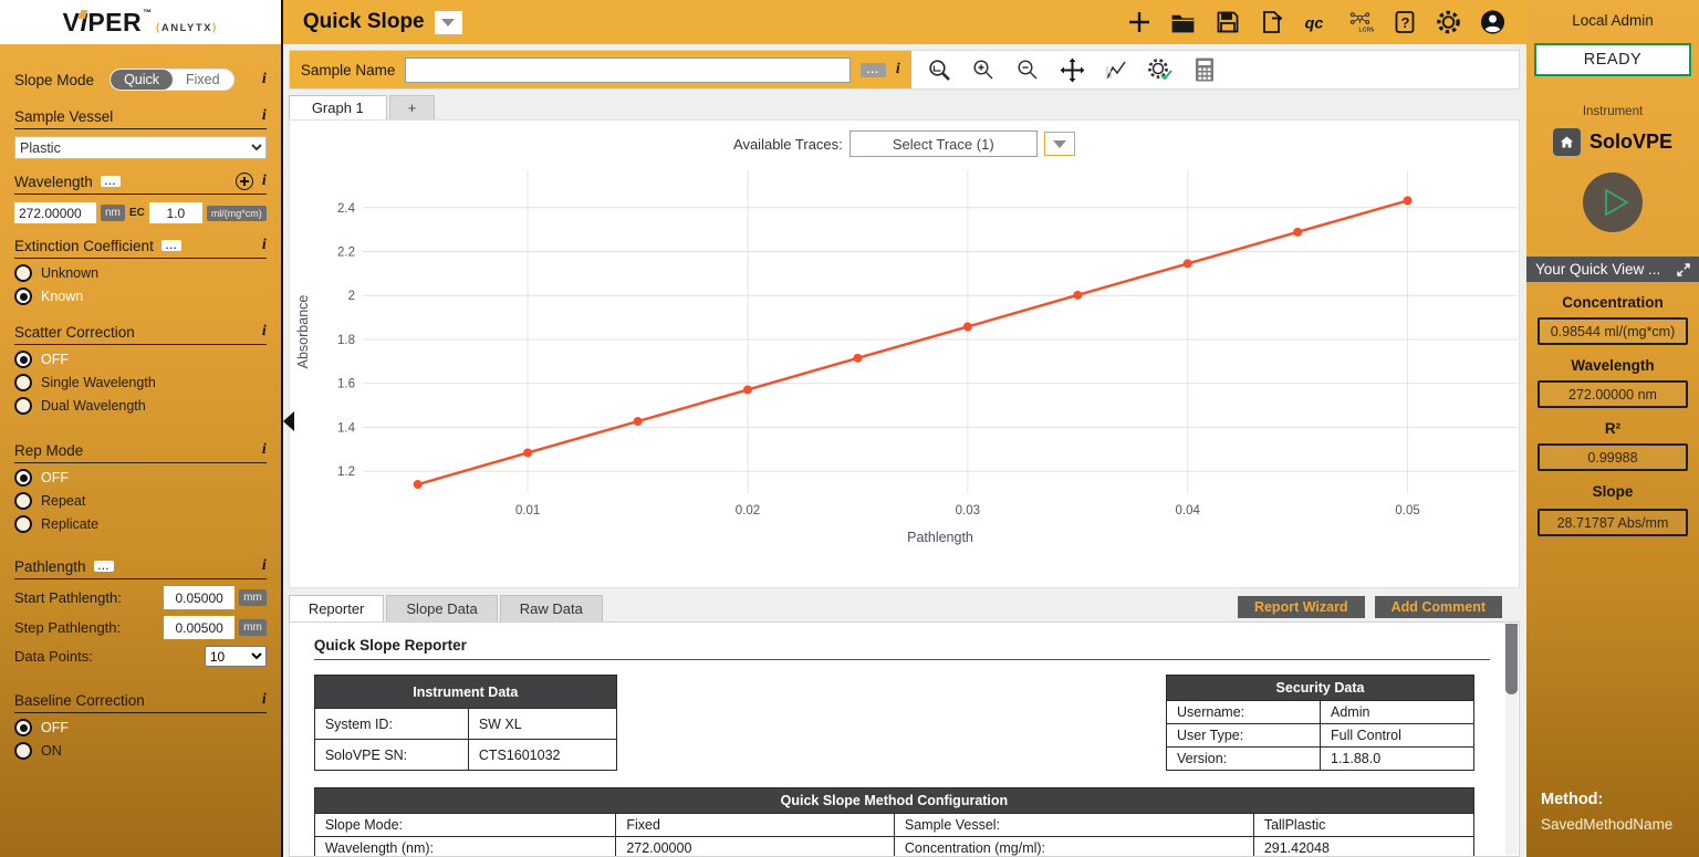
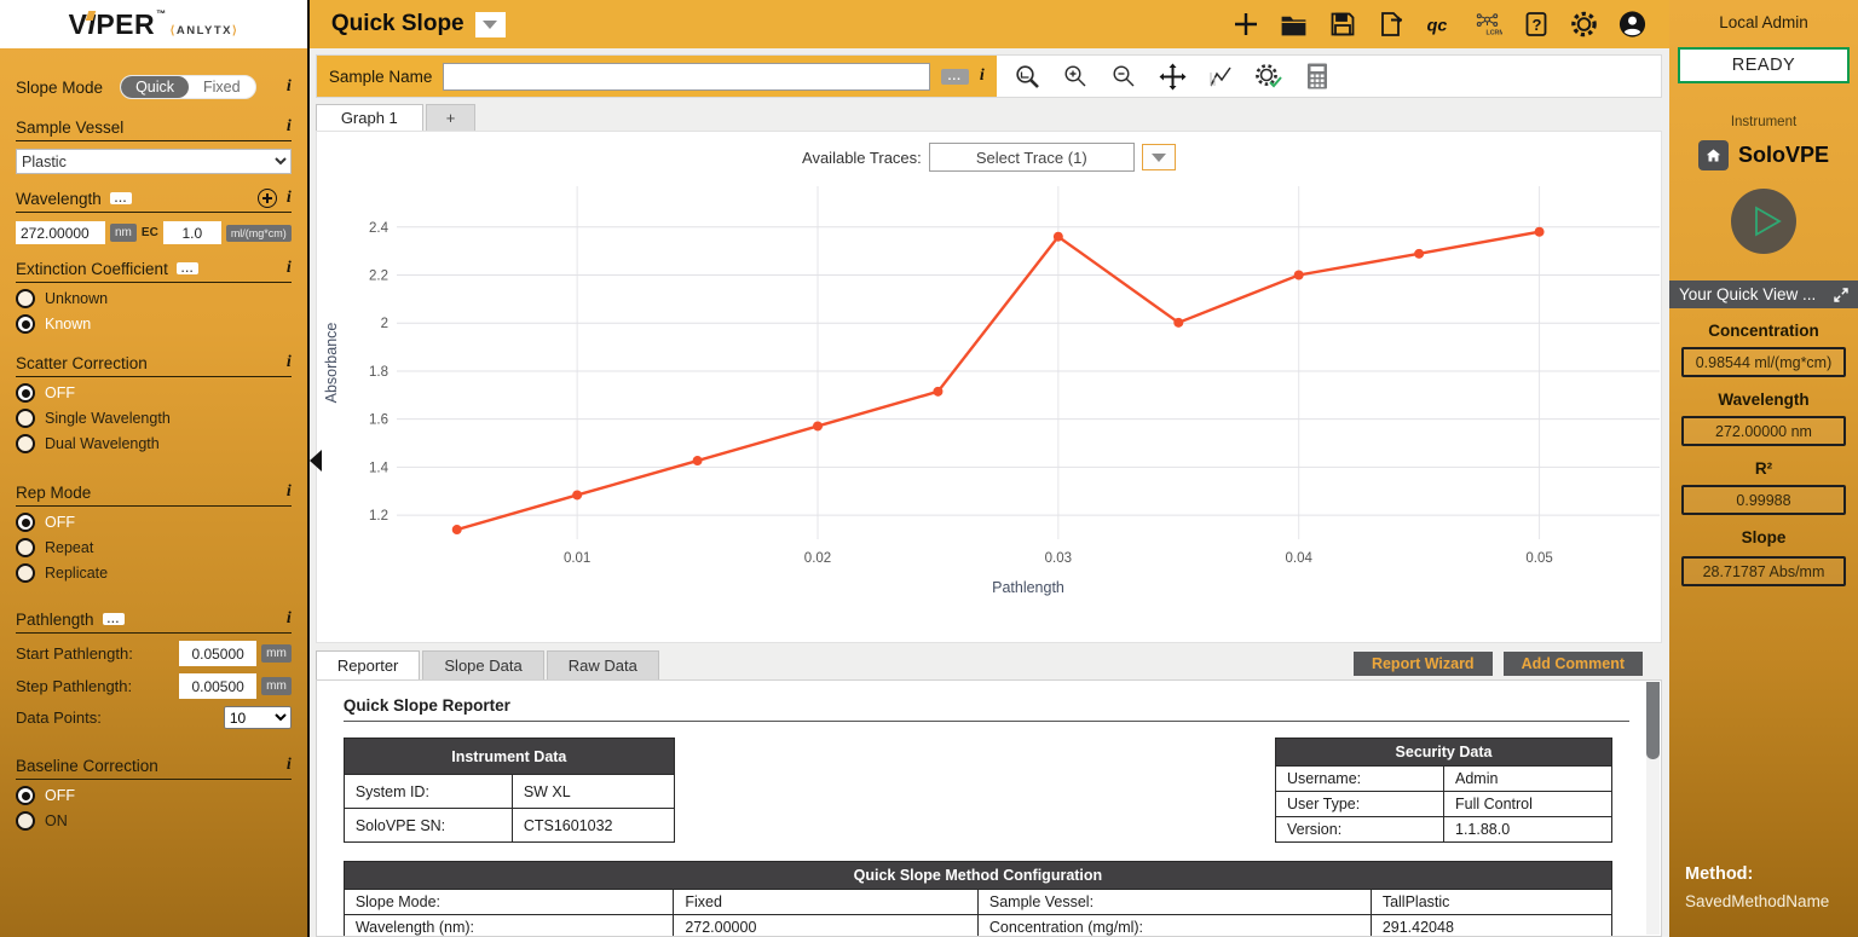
0.03: 1.86 -> 2.36
0.04: 2.15 -> 2.20
0.05: 2.43 -> 2.38
